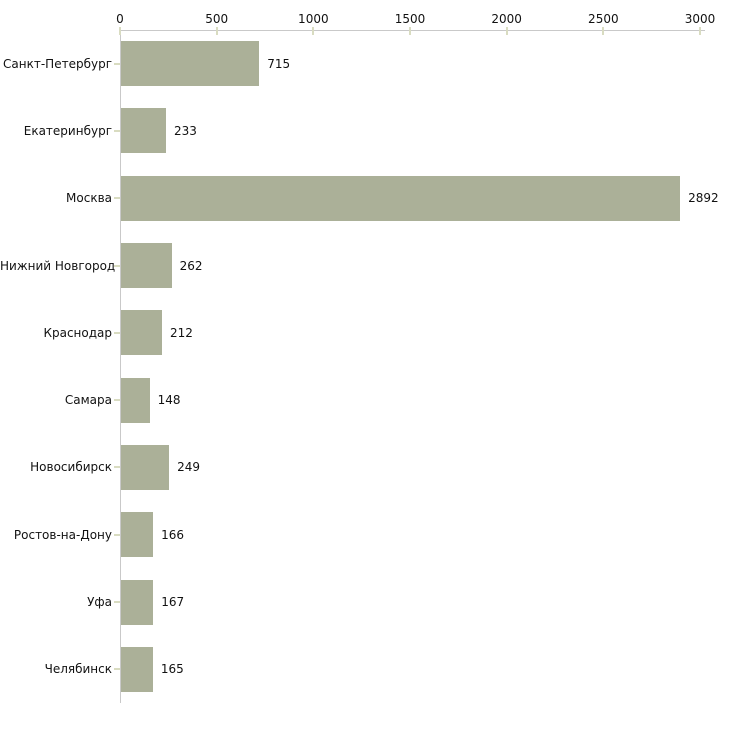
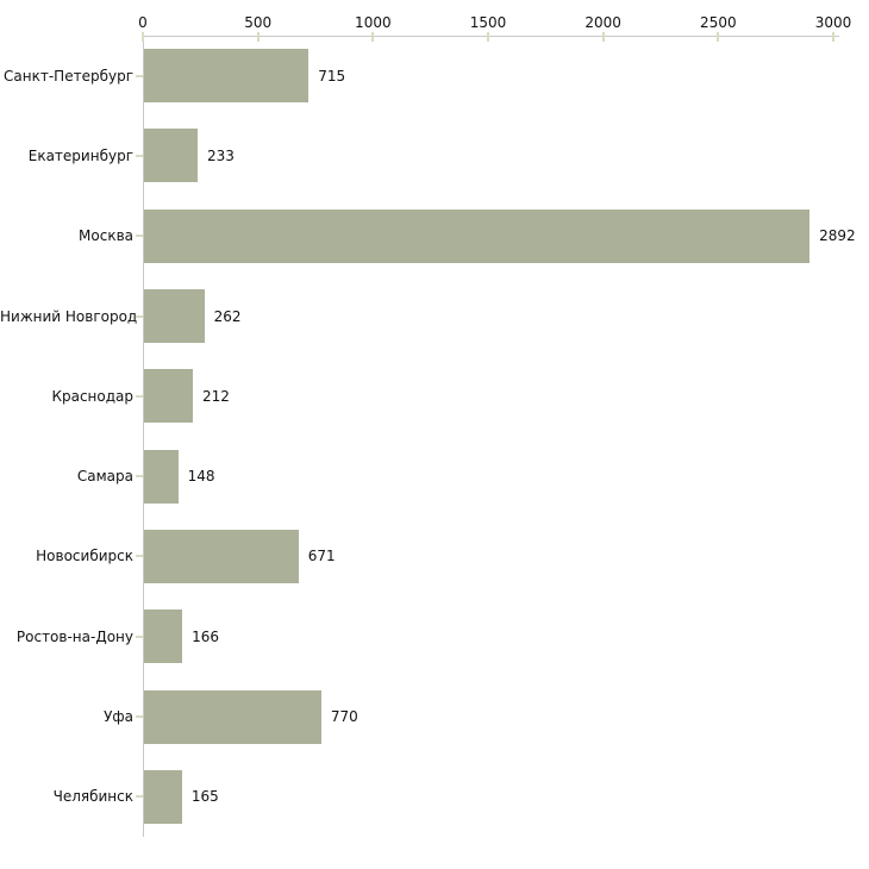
Новосибирск: 249 -> 671
Уфа: 167 -> 770
